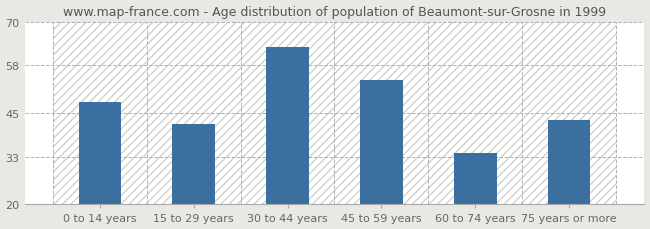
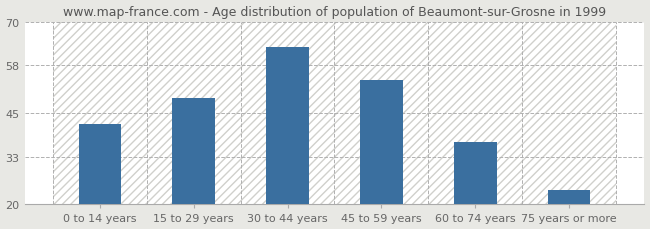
0 to 14 years: 48 -> 42
15 to 29 years: 42 -> 49
60 to 74 years: 34 -> 37
75 years or more: 43 -> 24
